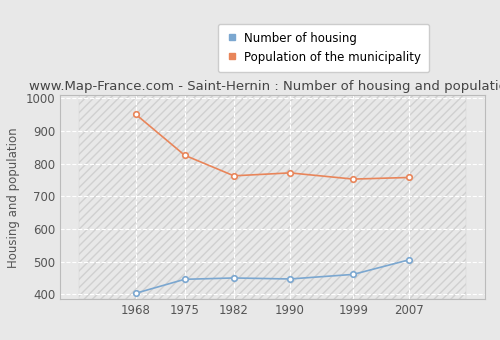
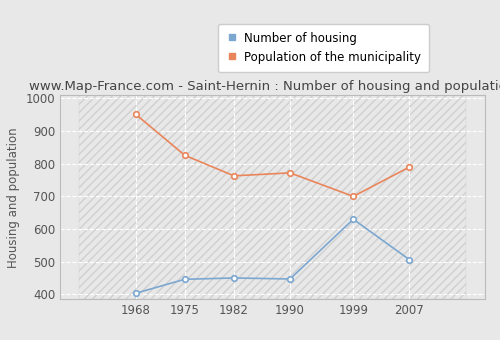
Number of housing/1999: 461 -> 630
Population of the municipality/1999: 753 -> 700
Population of the municipality/2007: 758 -> 790
